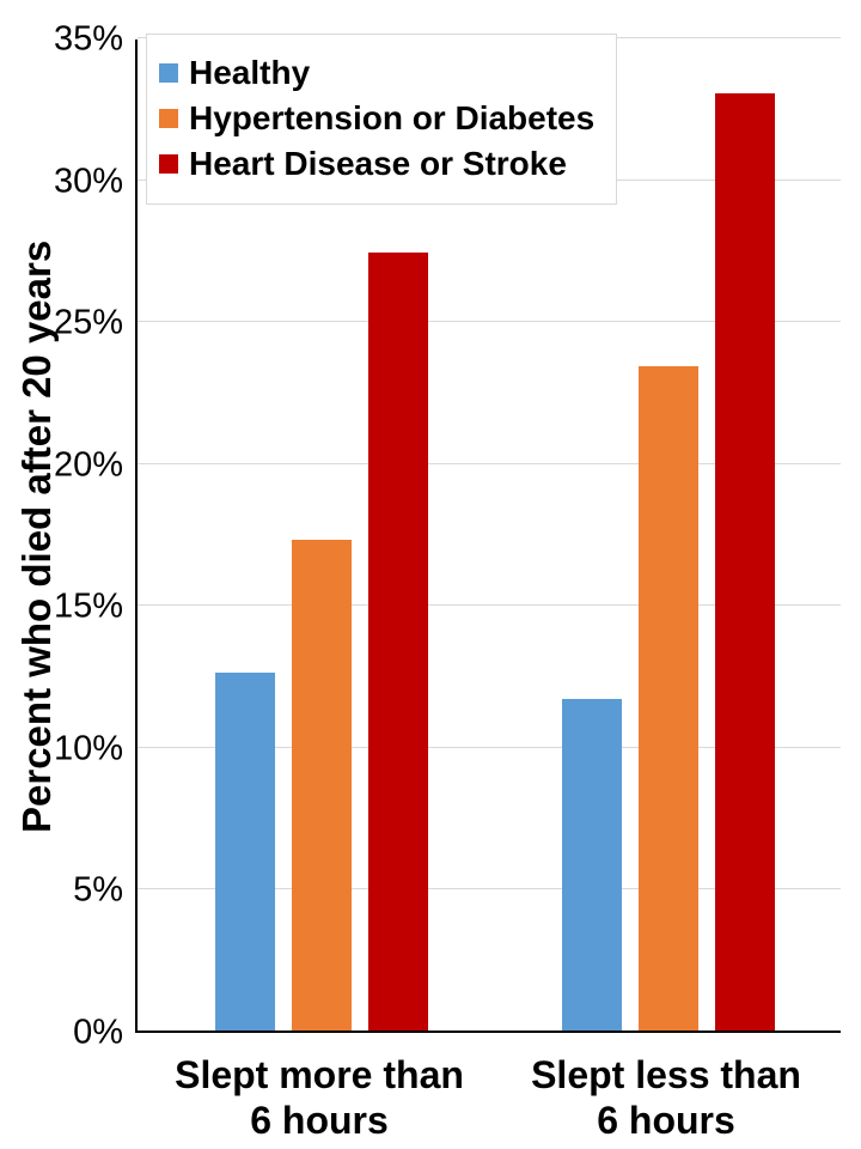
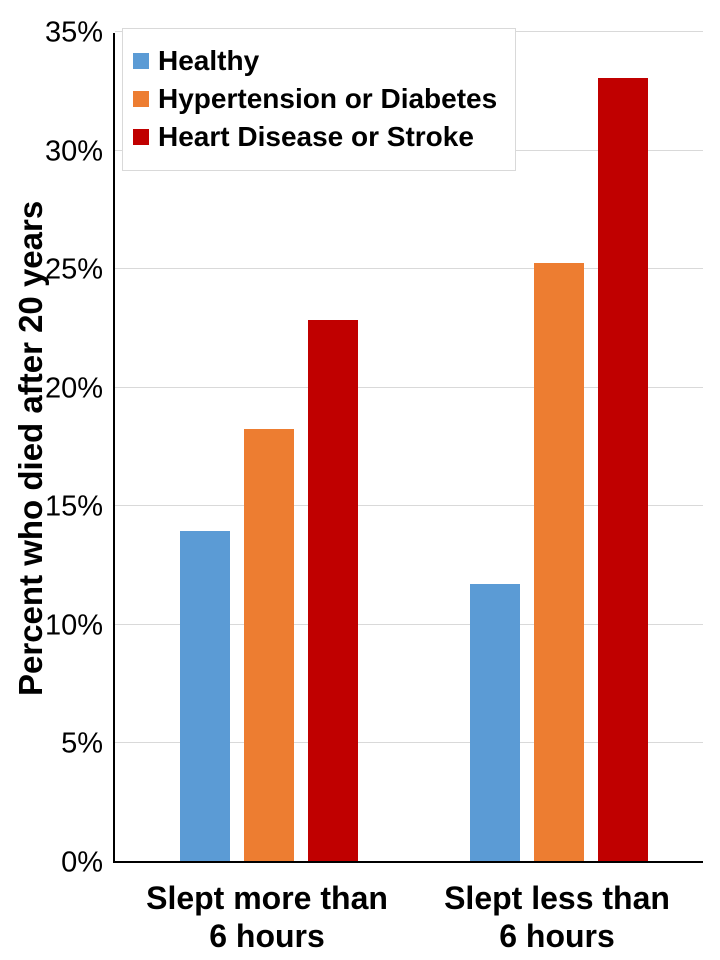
Healthy/Slept more than 6 hours: 12.6% -> 13.9%
Hypertension or Diabetes/Slept more than 6 hours: 17.3% -> 18.2%
Heart Disease or Stroke/Slept more than 6 hours: 27.4% -> 22.8%
Hypertension or Diabetes/Slept less than 6 hours: 23.4% -> 25.2%
